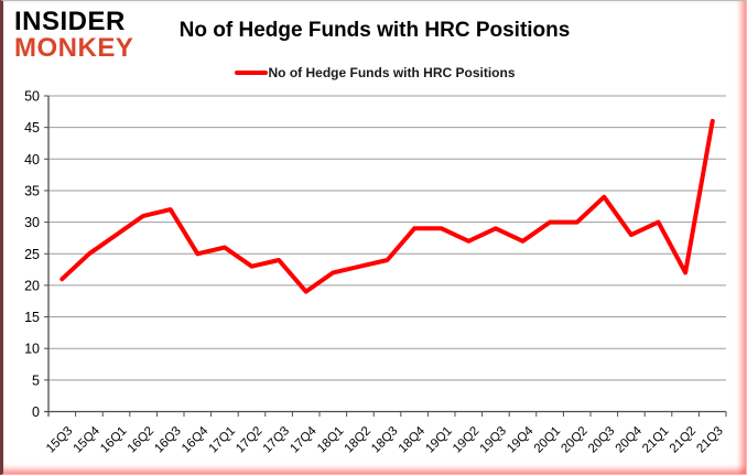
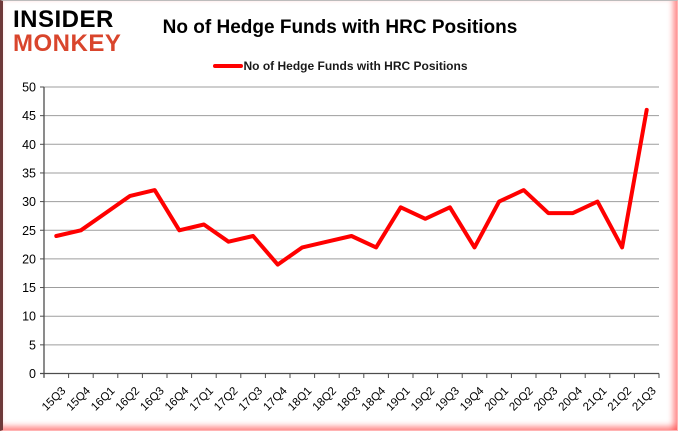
15Q3: 21 -> 24
18Q4: 29 -> 22
19Q4: 27 -> 22
20Q2: 30 -> 32
20Q3: 34 -> 28
